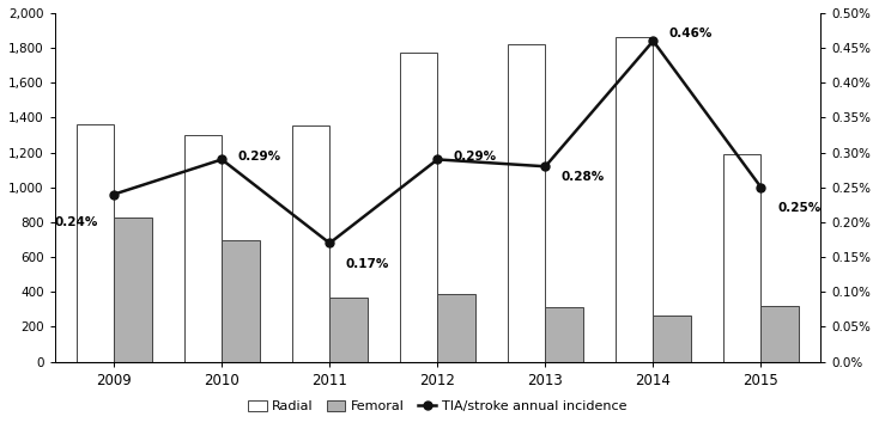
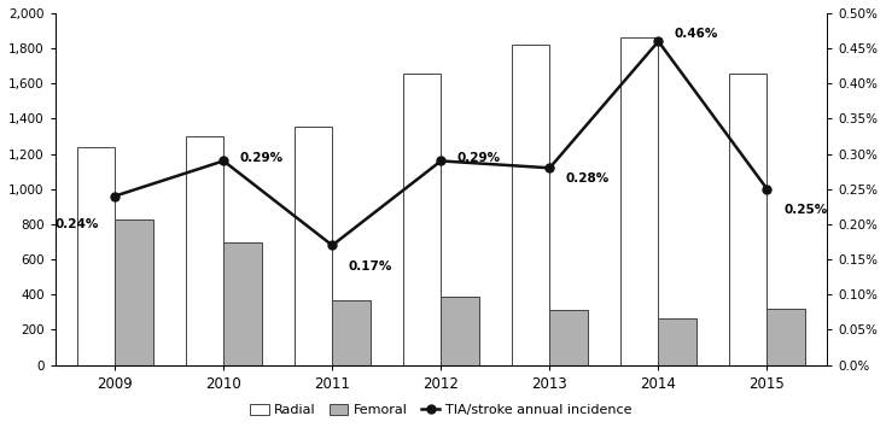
Radial/2009: 1,360 -> 1,240
Radial/2012: 1,770 -> 1,660
Radial/2015: 1,190 -> 1,660
